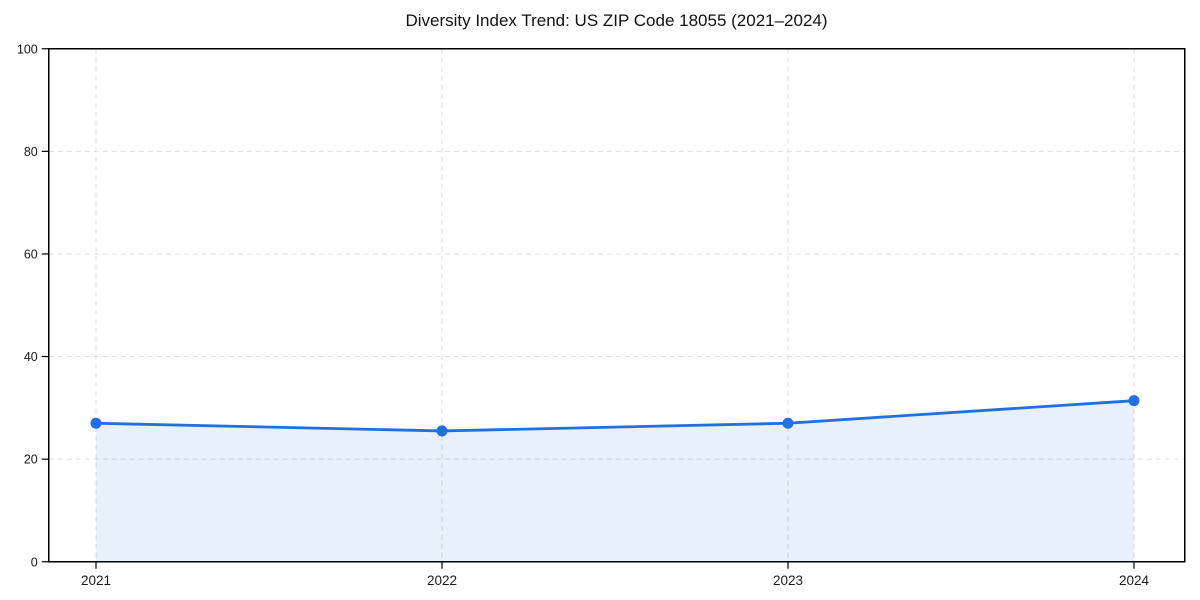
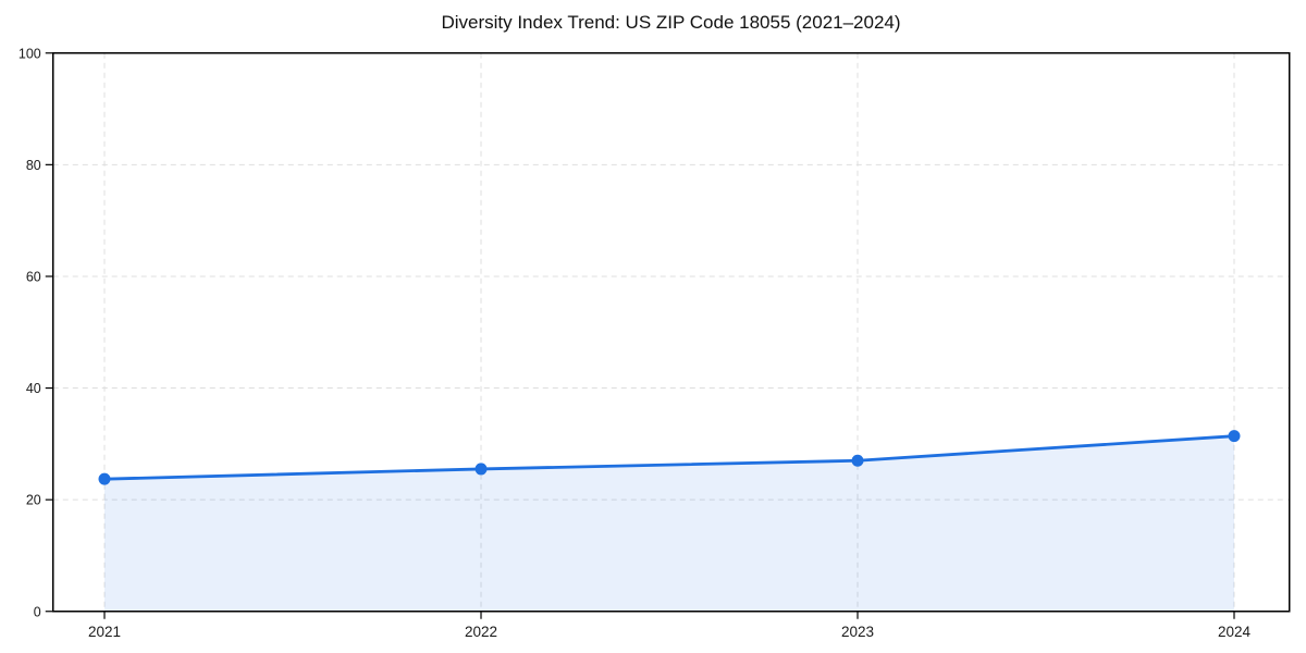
2021: 27 -> 24
